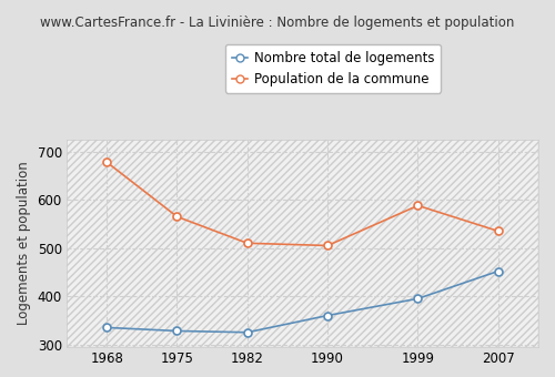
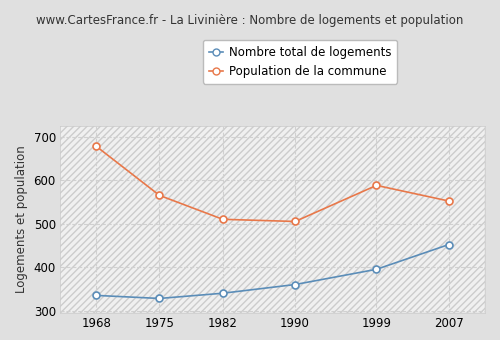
Nombre total de logements/1982: 325 -> 340
Population de la commune/2007: 535 -> 552
